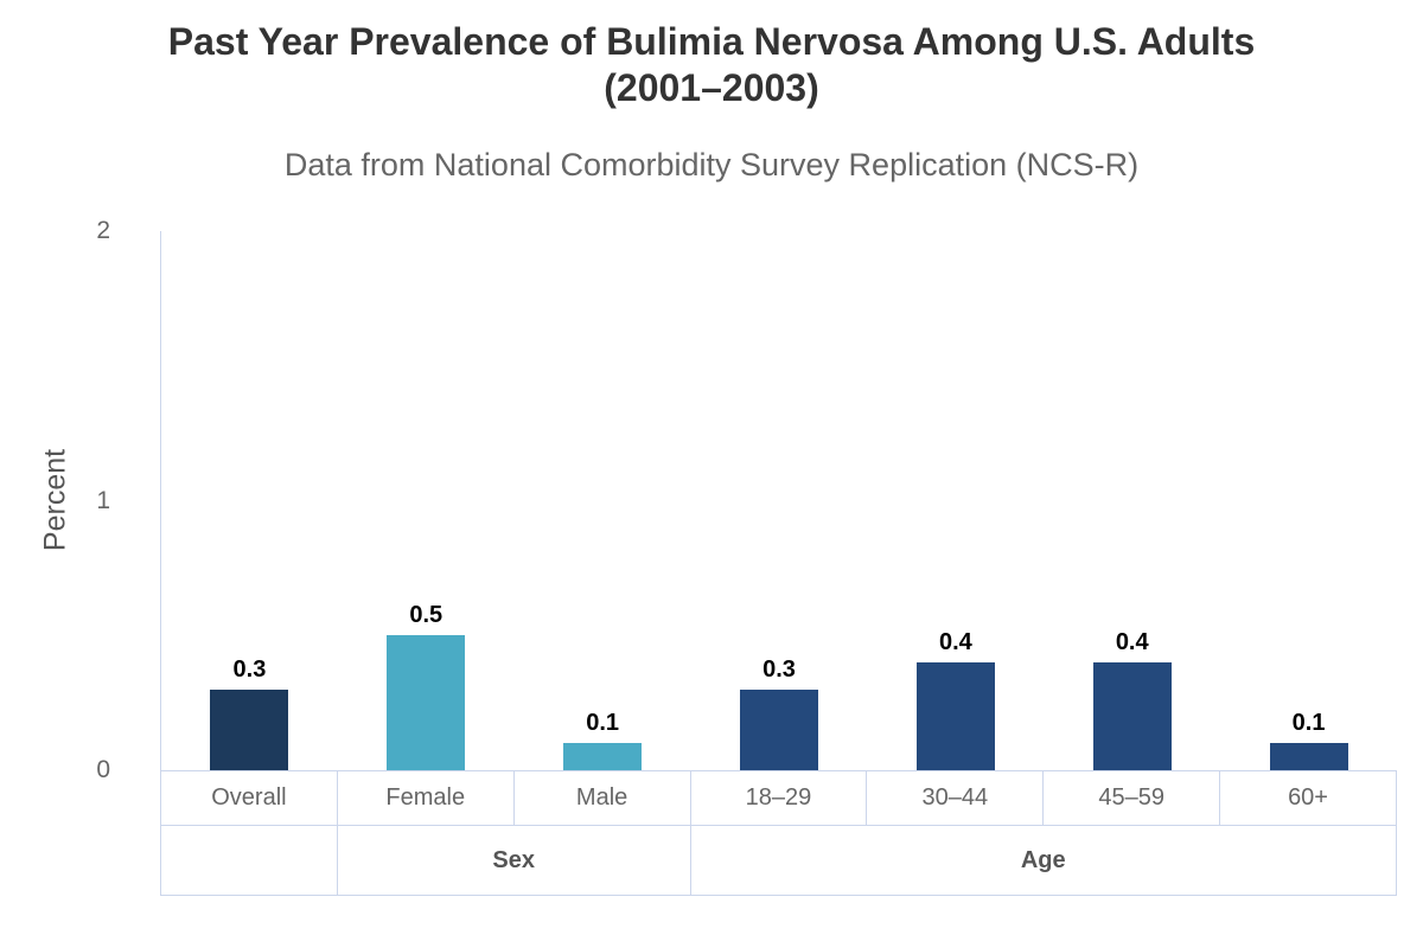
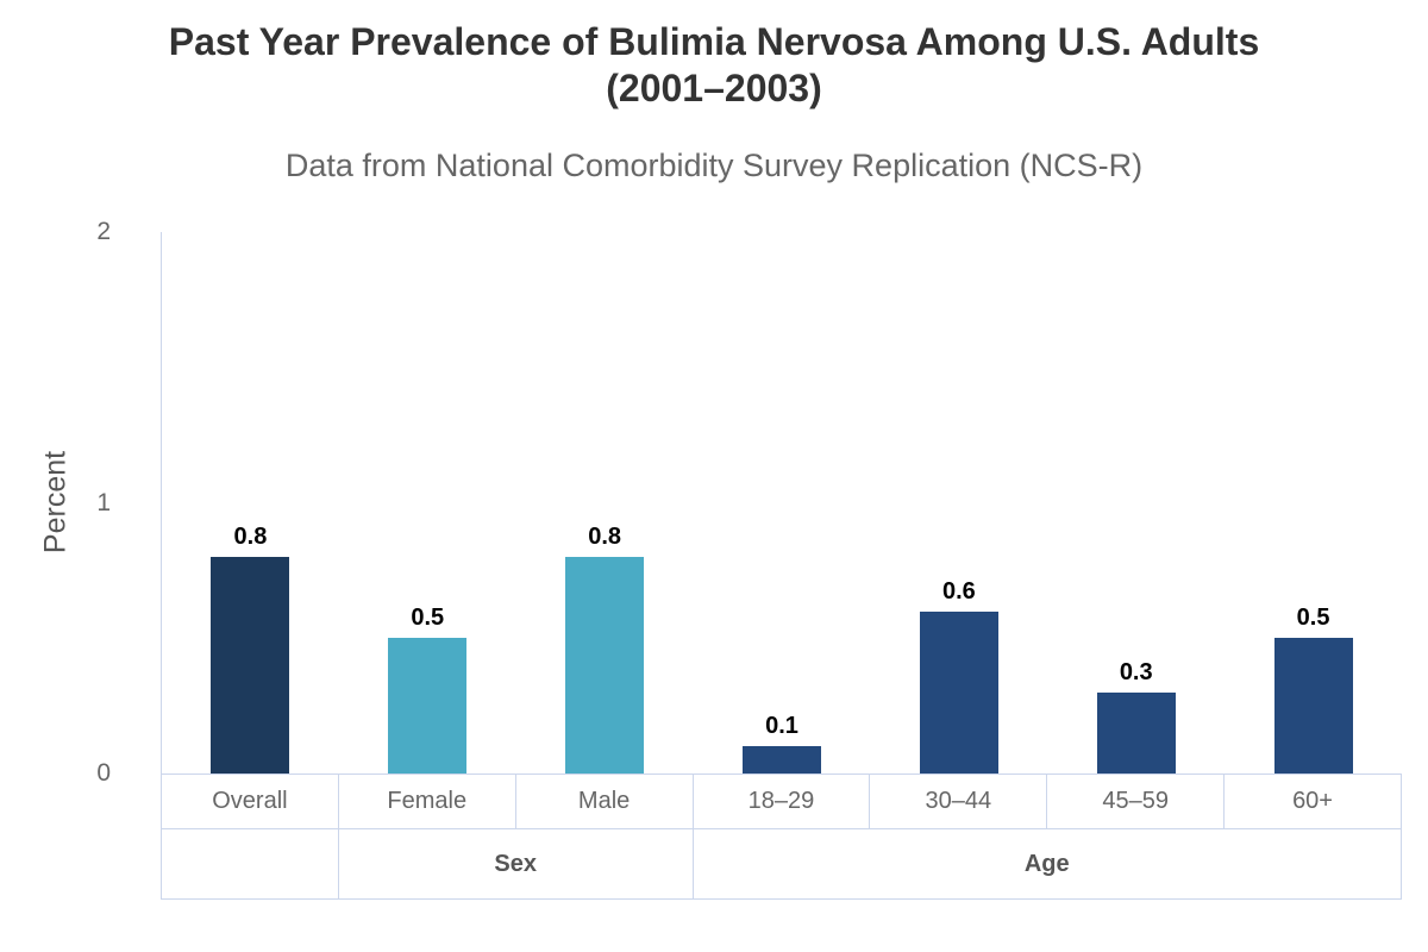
Overall: 0.3 -> 0.8
Male: 0.1 -> 0.8
18–29: 0.3 -> 0.1
30–44: 0.4 -> 0.6
45–59: 0.4 -> 0.3
60+: 0.1 -> 0.5
